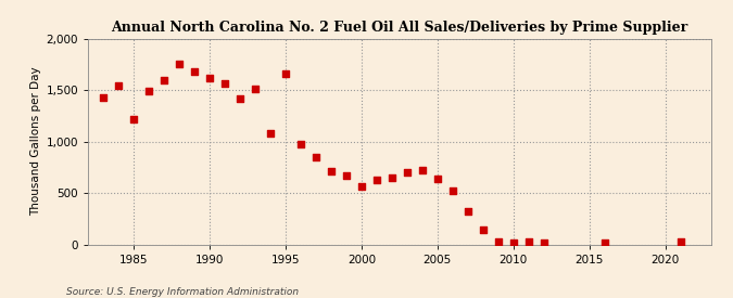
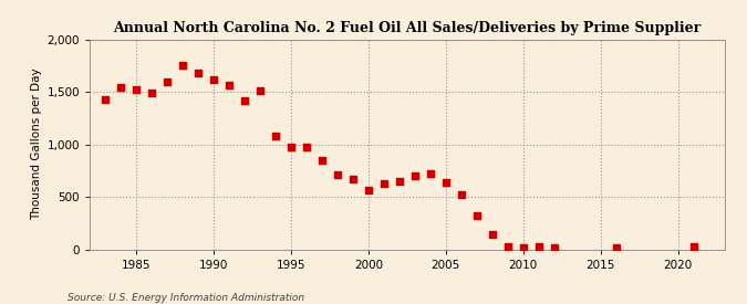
1985: 1,220 -> 1,520
1995: 1,660 -> 980
